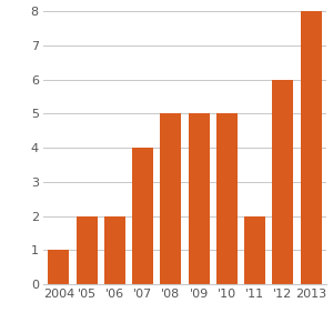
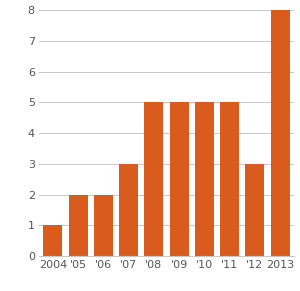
'07: 4 -> 3
'11: 2 -> 5
'12: 6 -> 3
